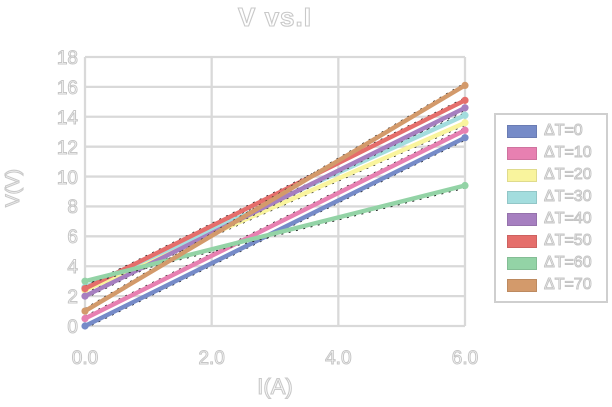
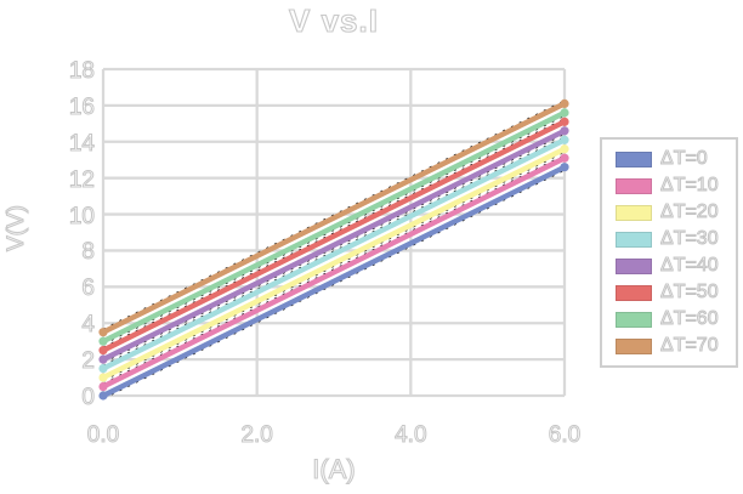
ΔT=20/0: 2.4 -> 1.0
ΔT=30/0: 2.6 -> 1.5
ΔT=70/0: 1.0 -> 3.5
ΔT=60/6: 9.4 -> 15.6
